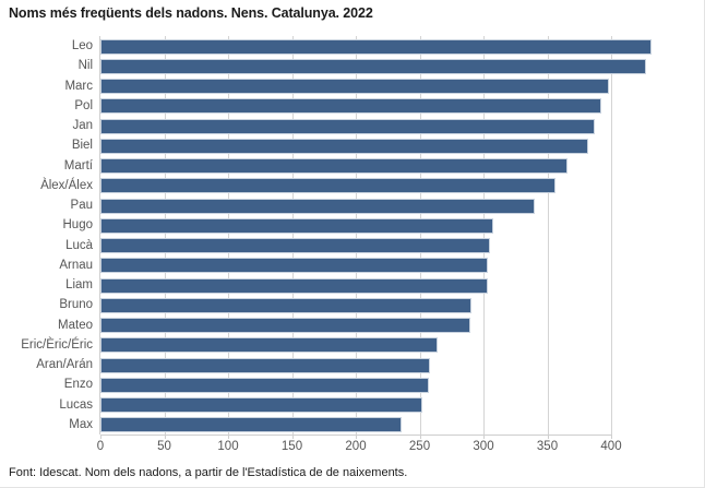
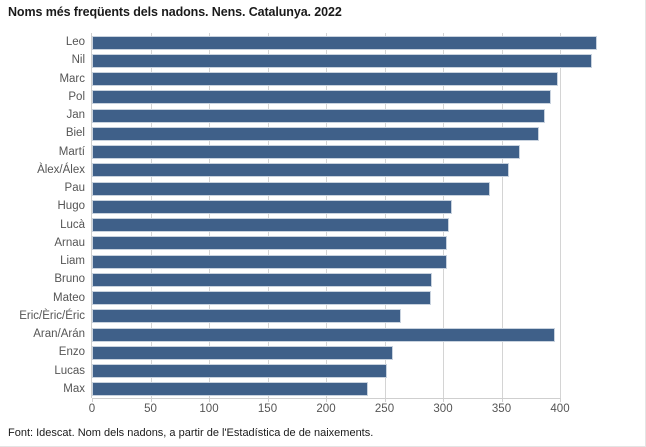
Aran/Arán: 258 -> 396
